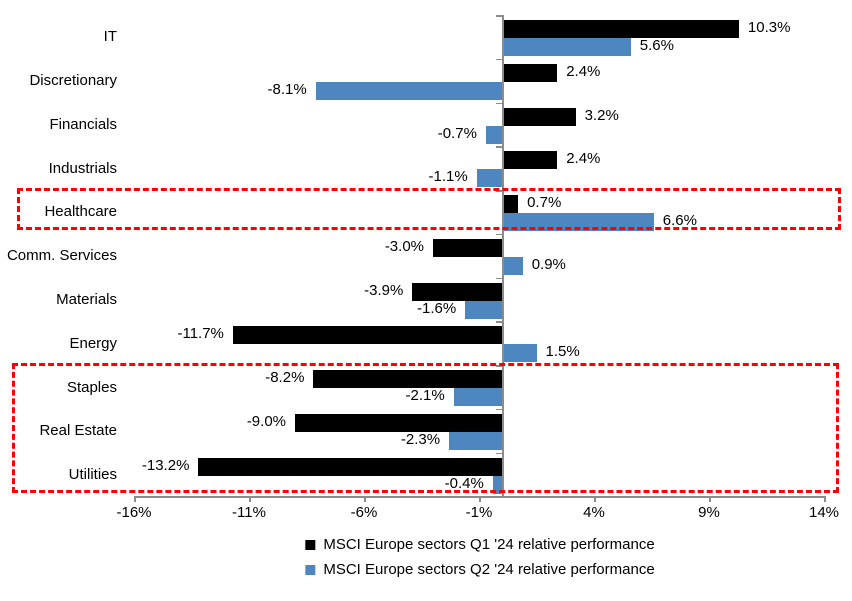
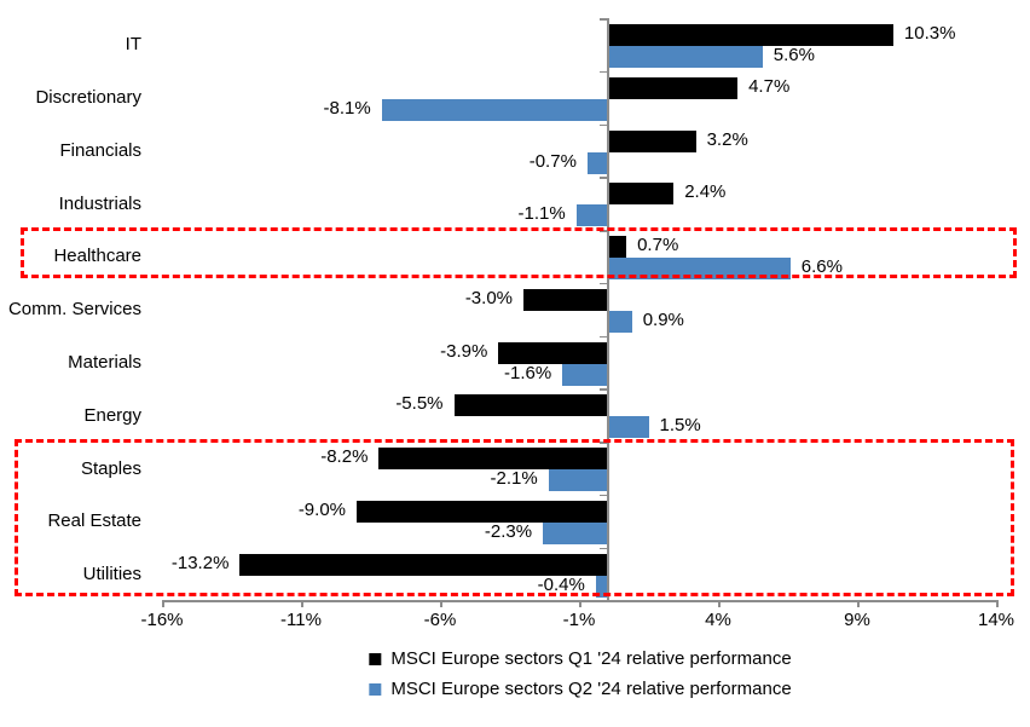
MSCI Europe sectors Q1 '24 relative performance/Discretionary: 2.4% -> 4.7%
MSCI Europe sectors Q1 '24 relative performance/Energy: -11.7% -> -5.5%
